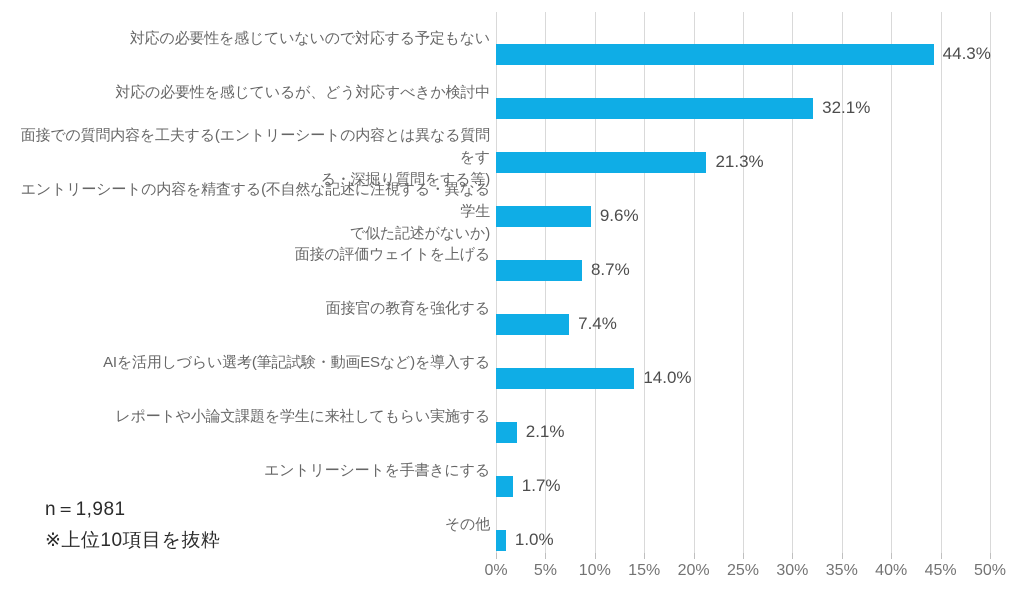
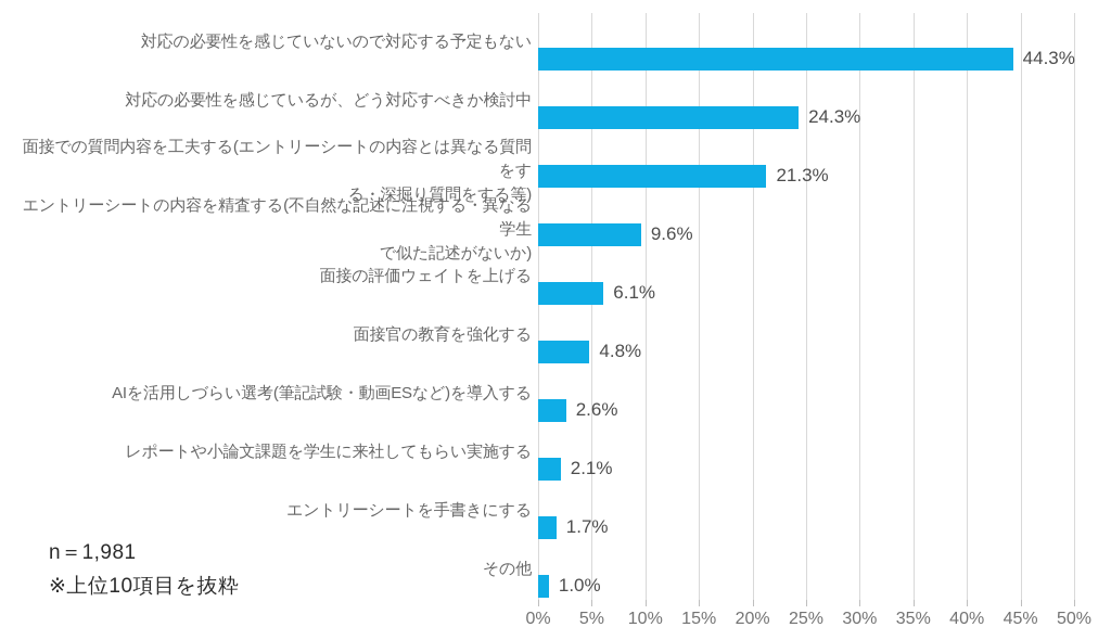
対応の必要性を感じているが、どう対応すべきか検討中: 32.1% -> 24.3%
面接の評価ウェイトを上げる: 8.7% -> 6.1%
面接官の教育を強化する: 7.4% -> 4.8%
AIを活用しづらい選考(筆記試験・動画ESなど)を導入する: 14.0% -> 2.6%
